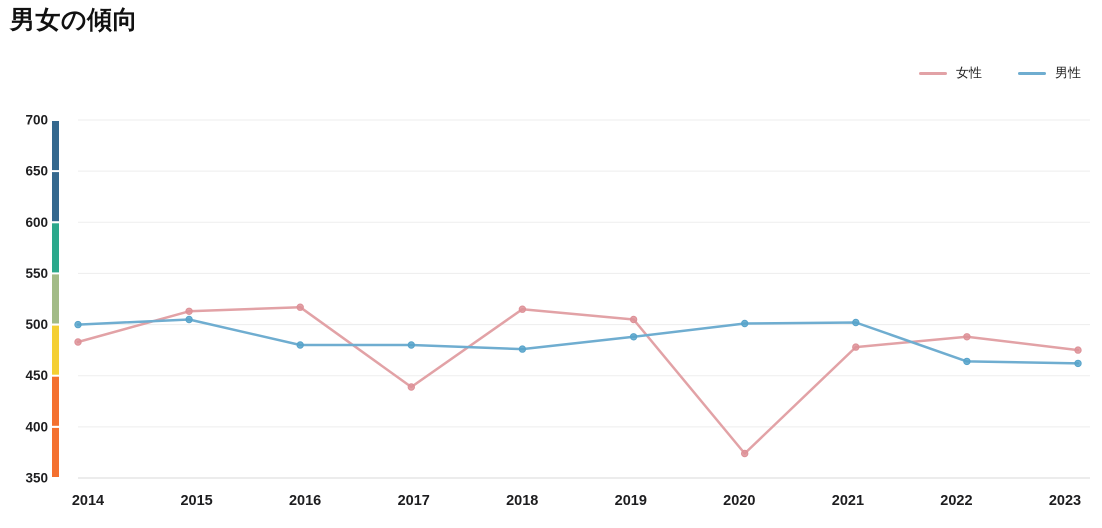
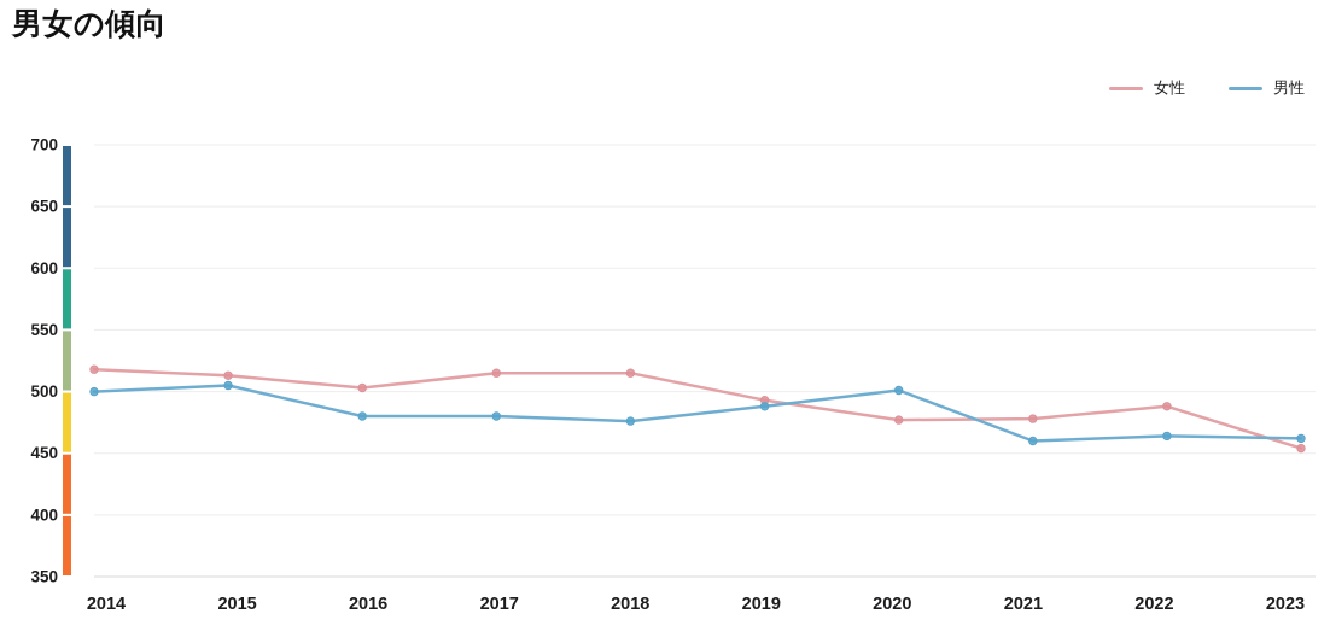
女性/2014: 483 -> 518
女性/2016: 517 -> 503
女性/2017: 439 -> 515
女性/2019: 505 -> 493
女性/2020: 374 -> 477
男性/2021: 502 -> 460
女性/2023: 475 -> 454
